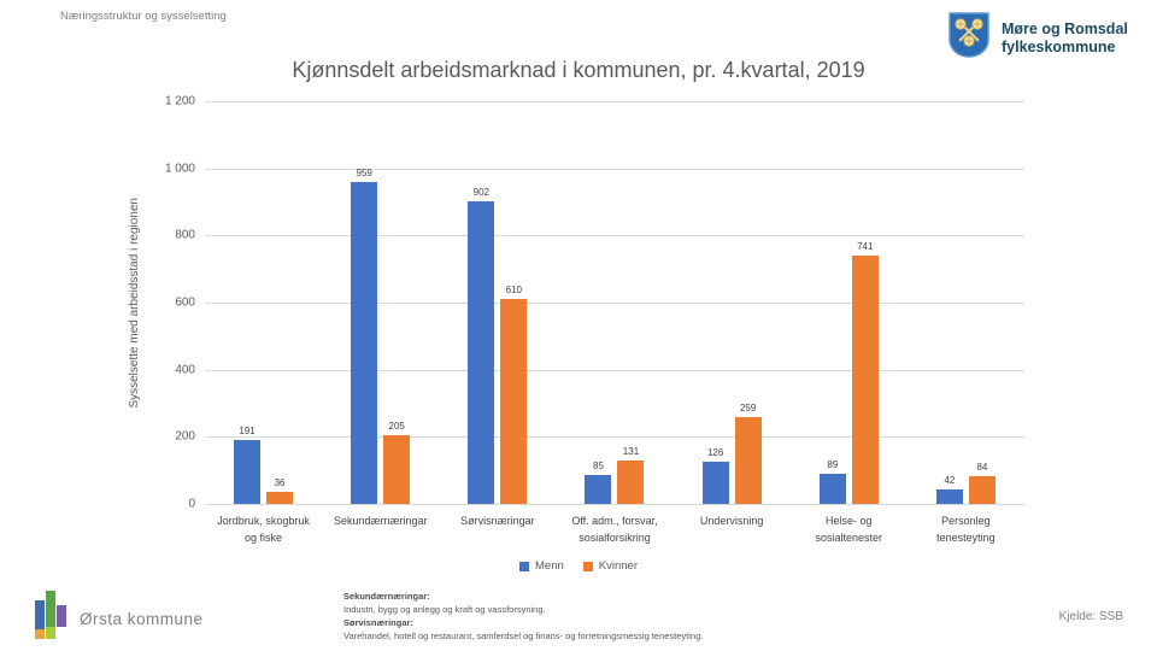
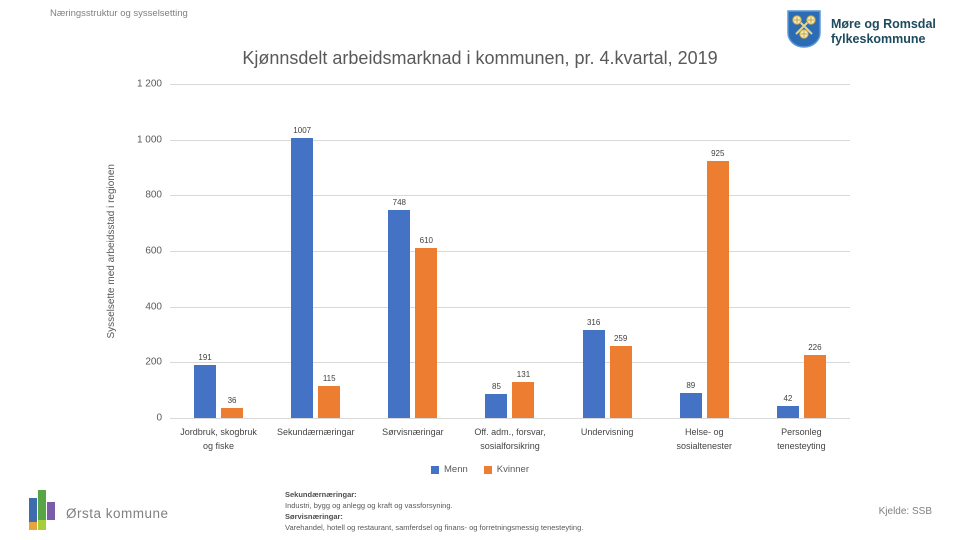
Menn/Sekundærnæringar: 959 -> 1007
Kvinner/Sekundærnæringar: 205 -> 115
Menn/Sørvisnæringar: 902 -> 748
Menn/Undervisning: 126 -> 316
Kvinner/Helse- og sosialtenester: 741 -> 925
Kvinner/Personleg tenesteyting: 84 -> 226
